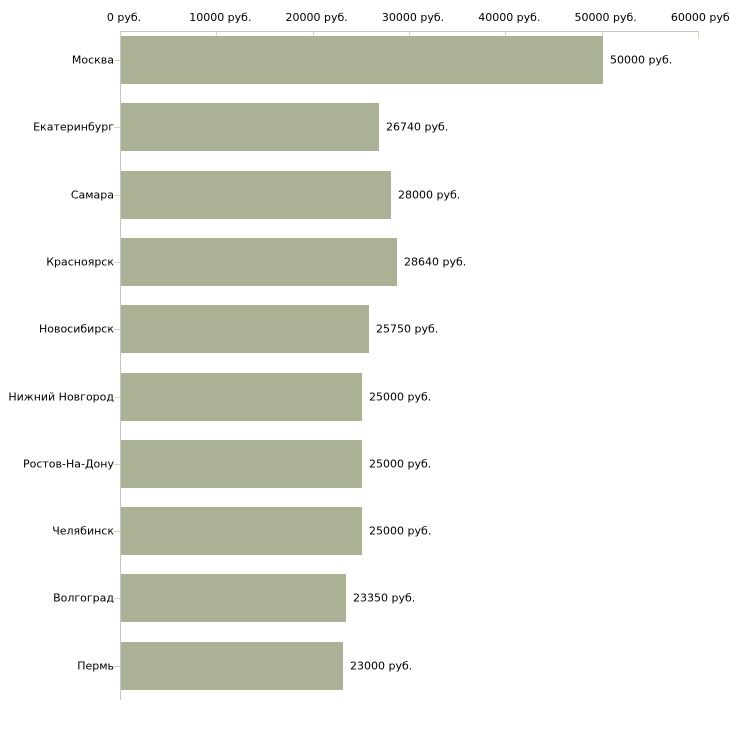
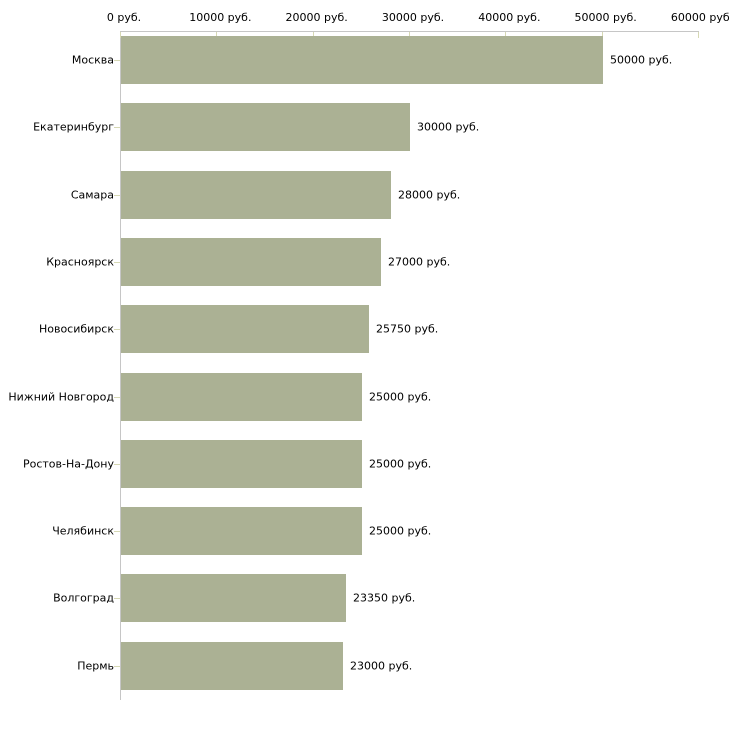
Екатеринбург: 26740 -> 30000
Красноярск: 28640 -> 27000
